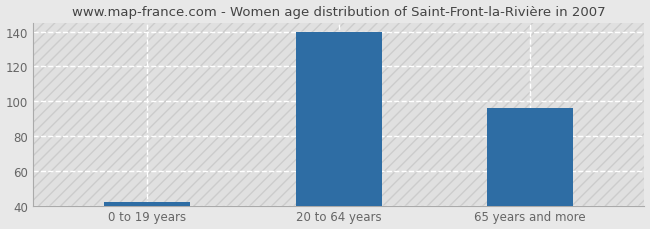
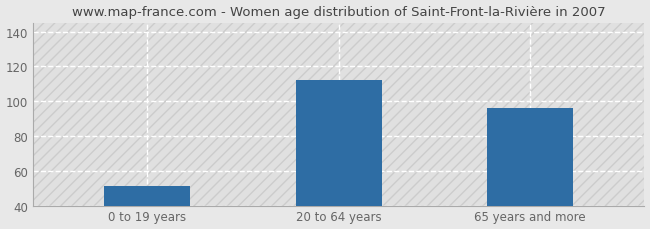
0 to 19 years: 42 -> 51
20 to 64 years: 140 -> 112
